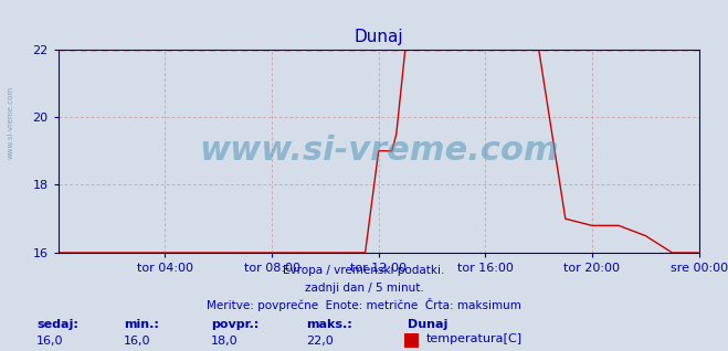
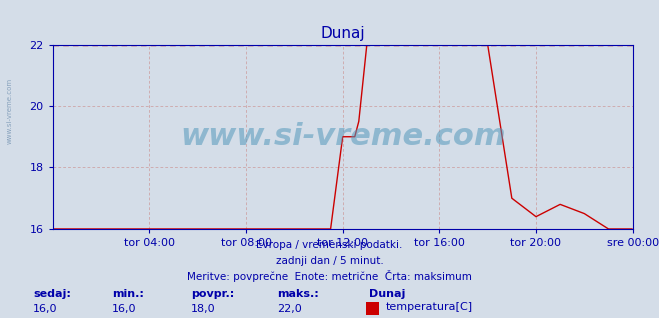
tor 20:00: 16.8 -> 16.4
